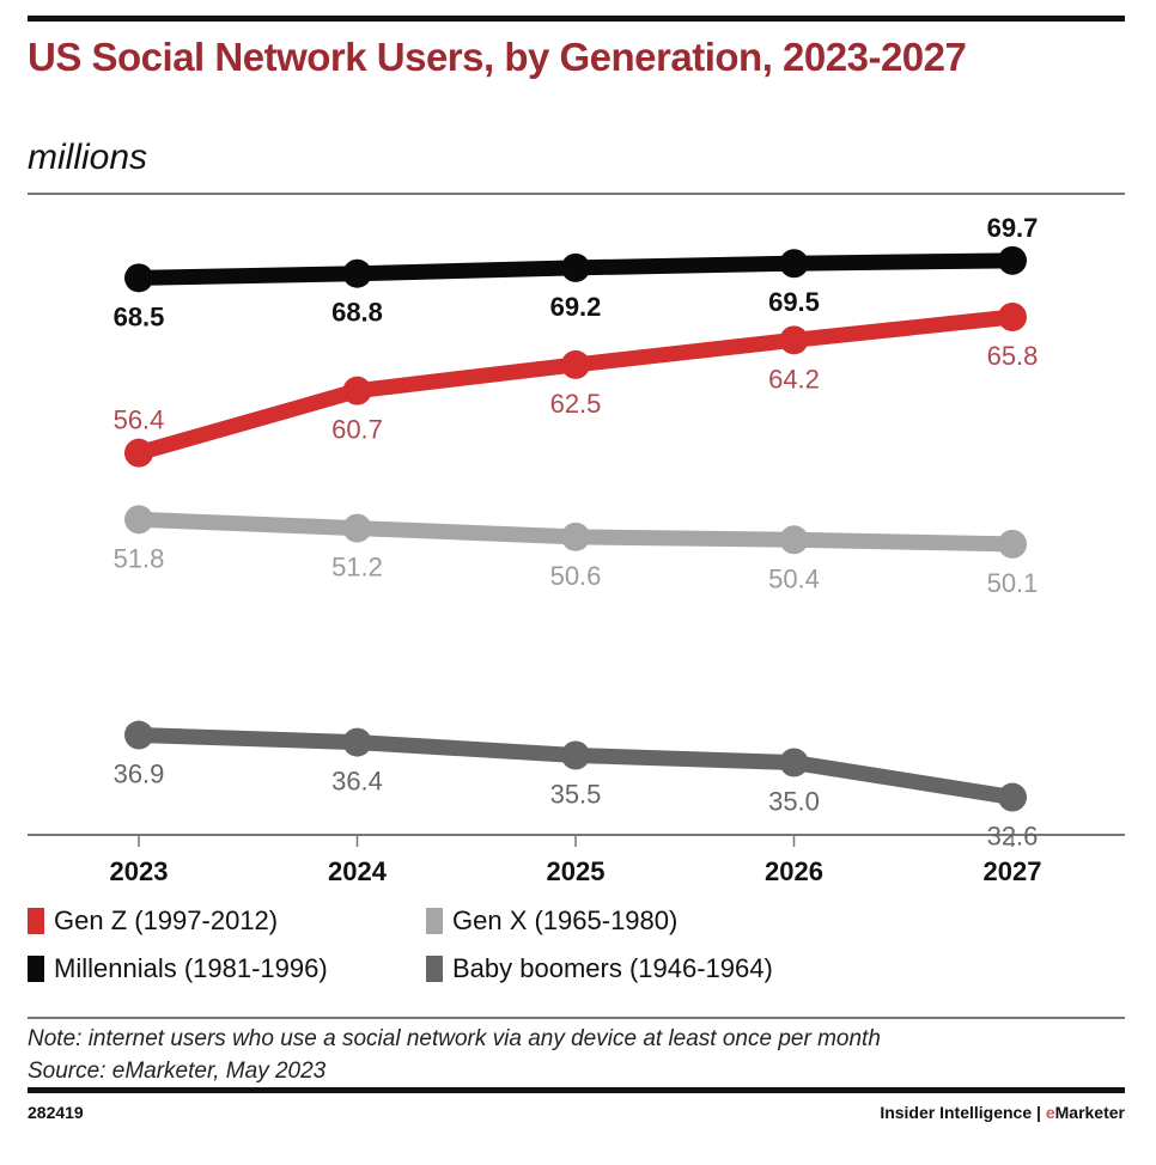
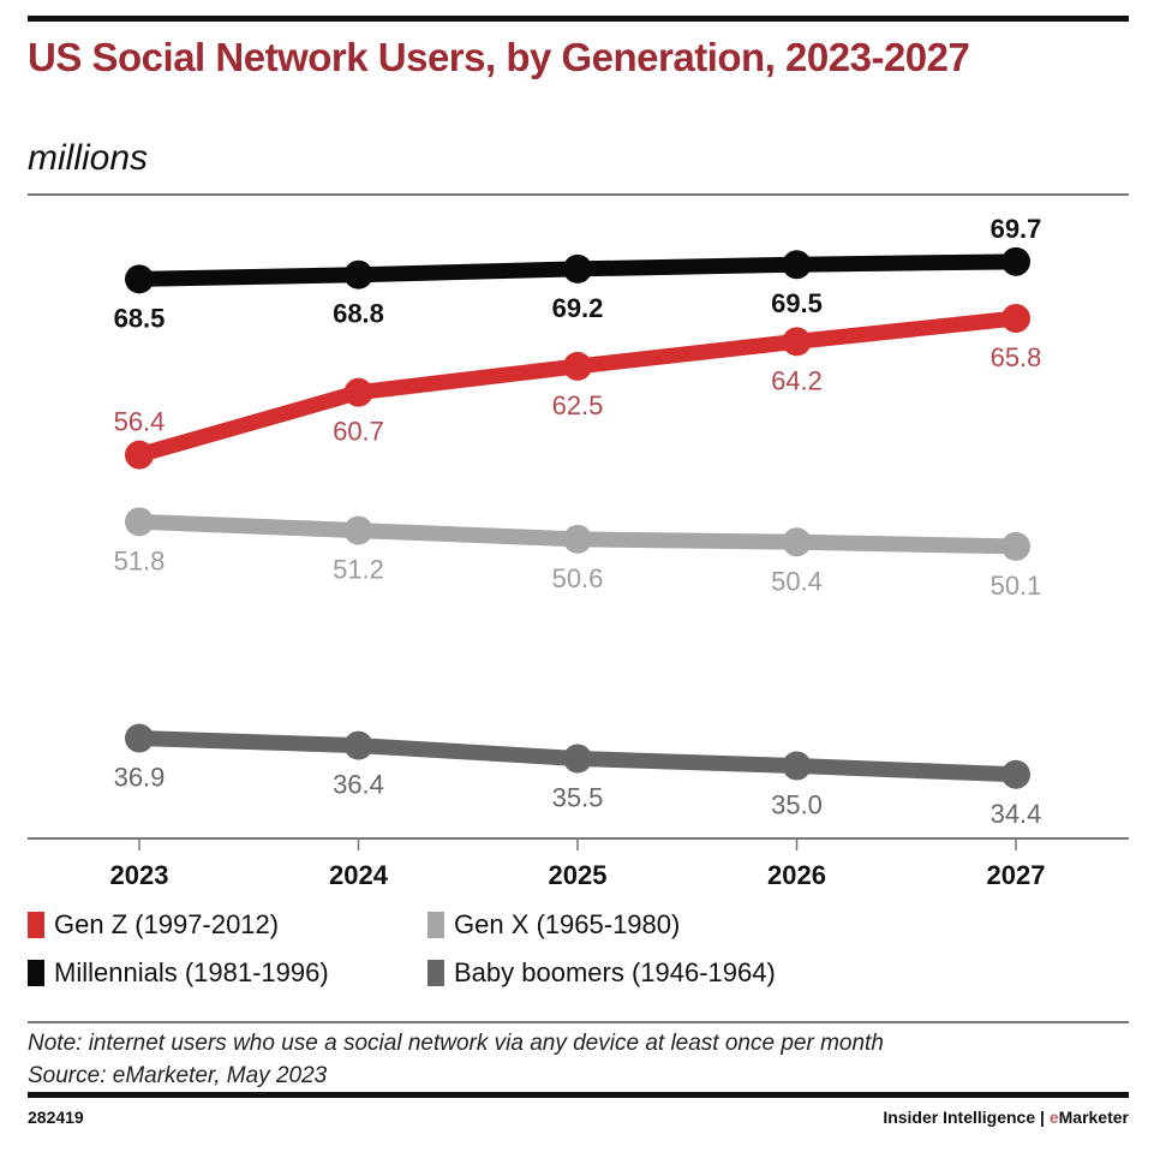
Baby boomers (1946-1964)/2027: 32.6 -> 34.4
